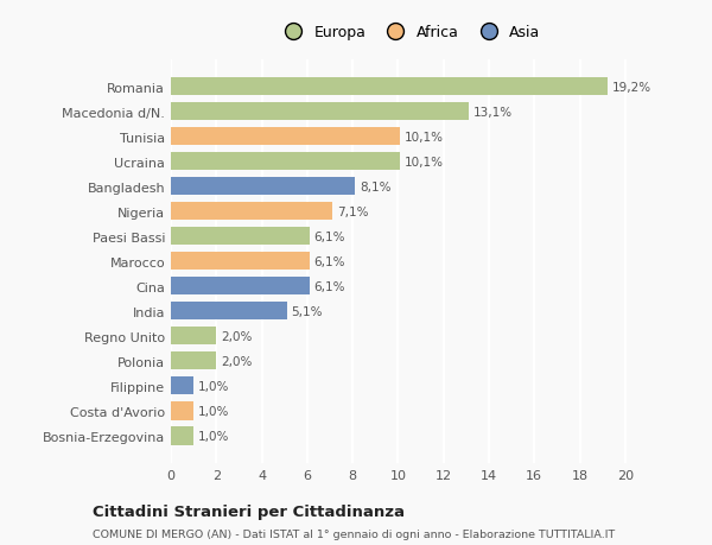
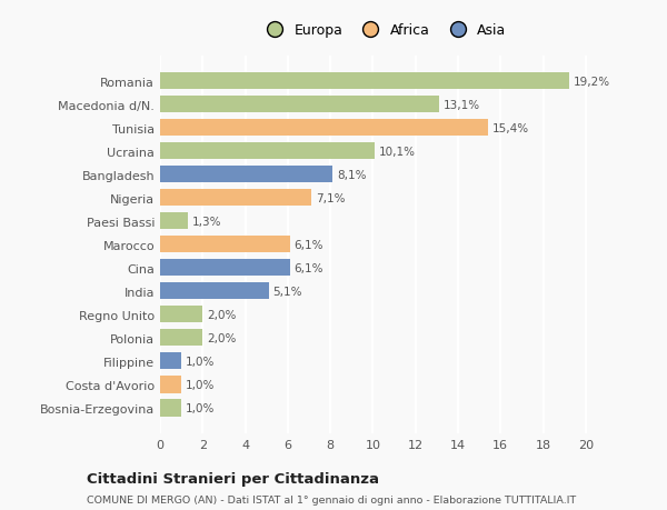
Tunisia: 10,1% -> 15,4%
Paesi Bassi: 6,1% -> 1,3%
